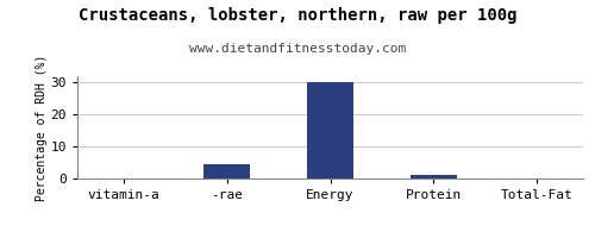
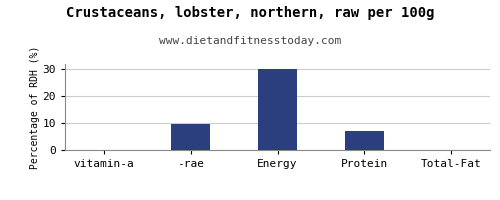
-rae: 4.5 -> 9.5
Protein: 1.0 -> 7.0
